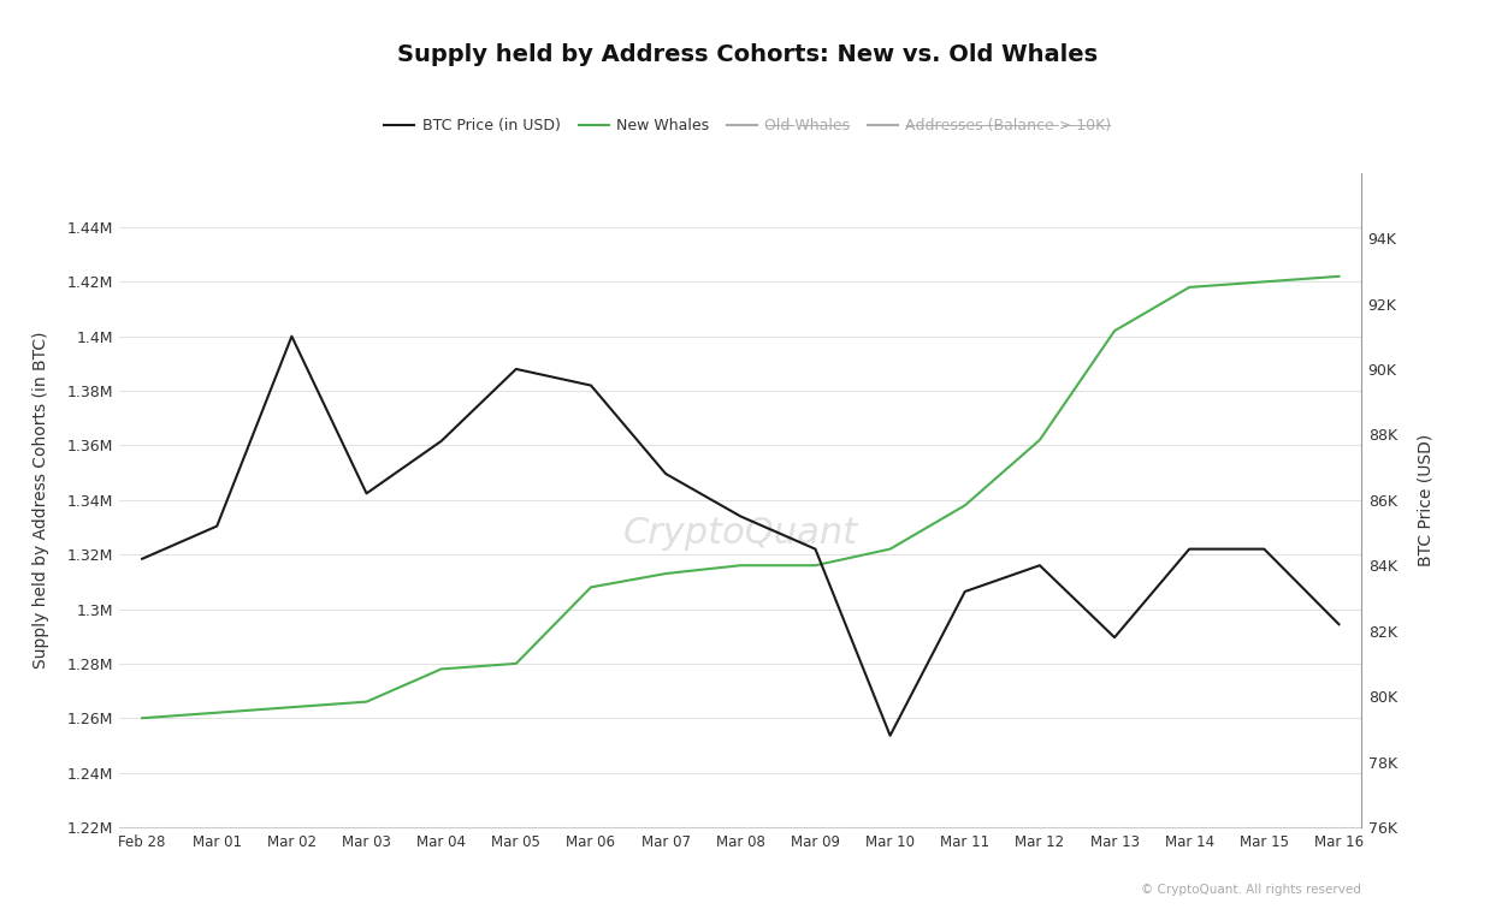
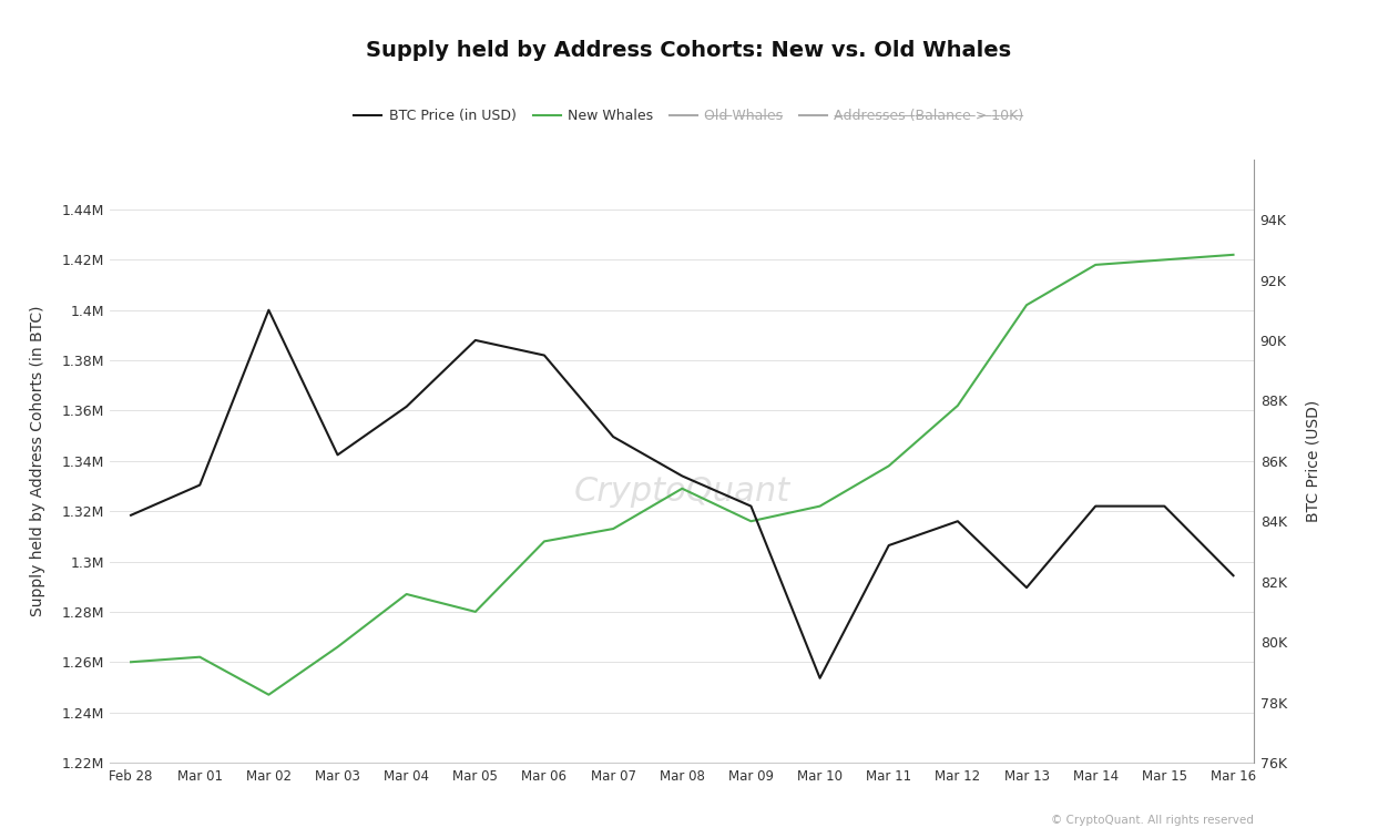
New Whales/Mar 02: 1.264M -> 1.247M
New Whales/Mar 04: 1.278M -> 1.287M
New Whales/Mar 08: 1.316M -> 1.329M
